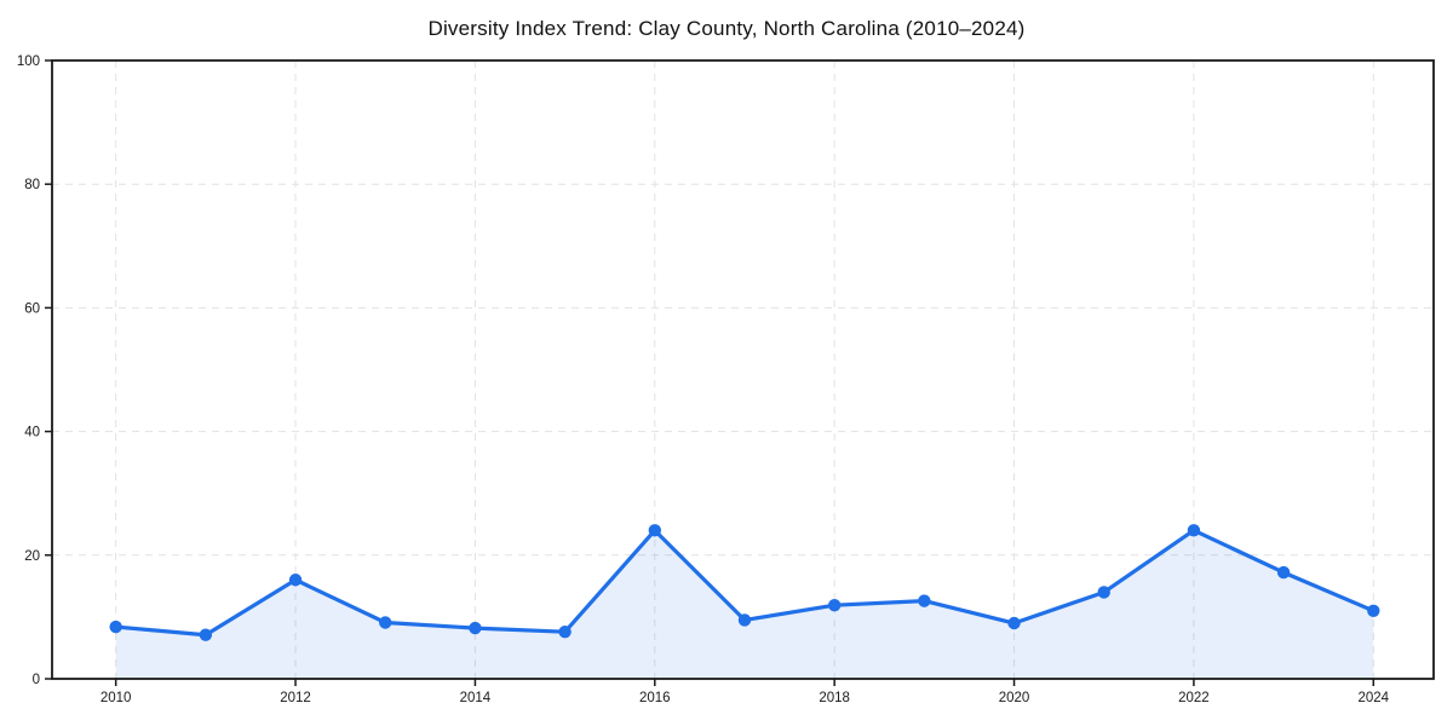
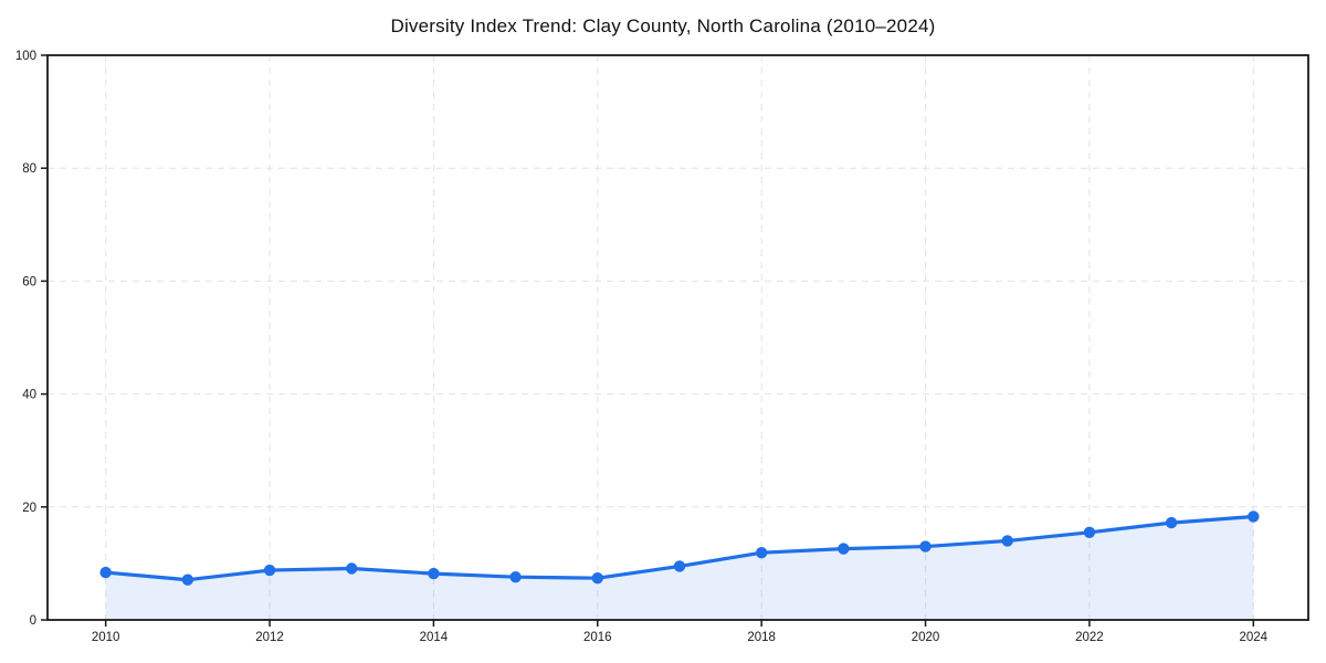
2012: 16 -> 9
2016: 24 -> 7
2020: 9 -> 13
2022: 24 -> 16
2024: 11 -> 18
